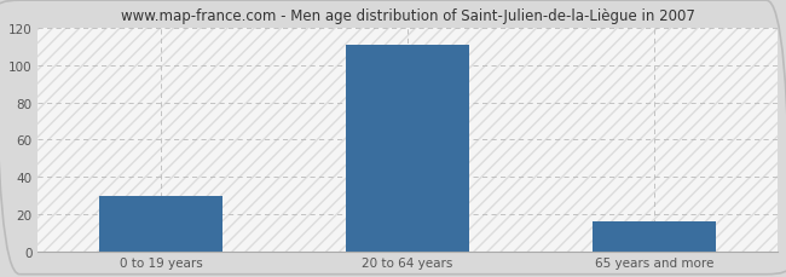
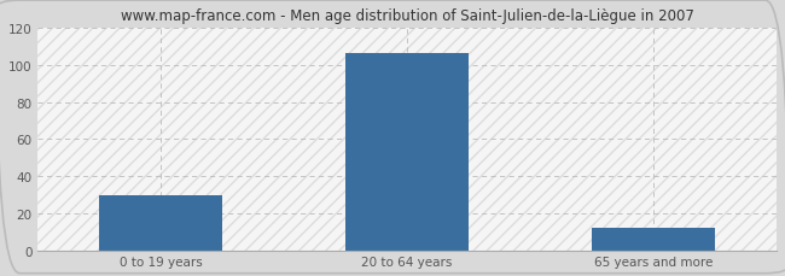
20 to 64 years: 111 -> 106
65 years and more: 16 -> 12
